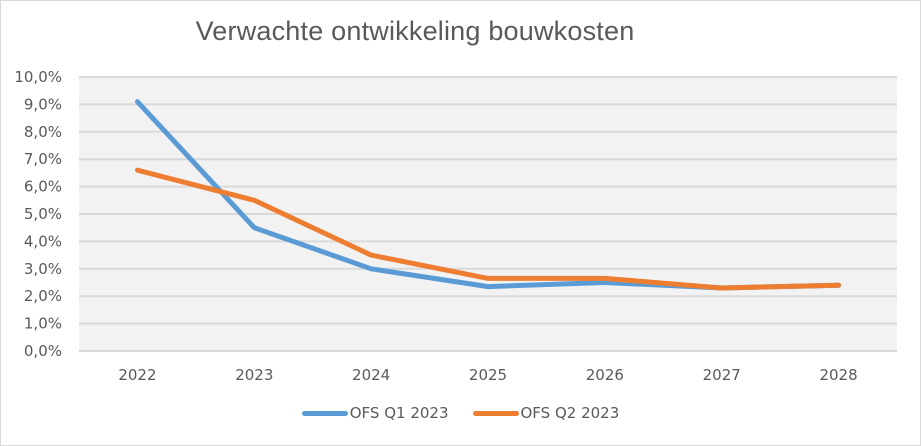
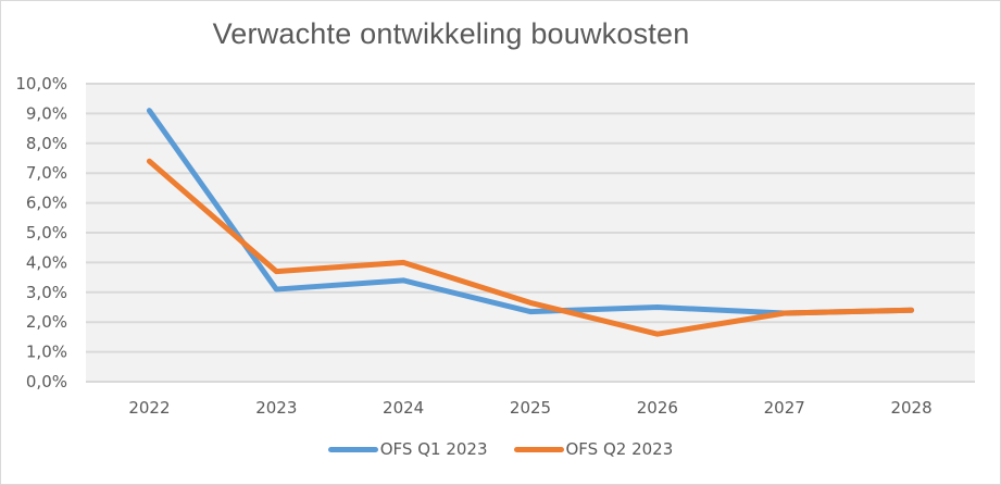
OFS Q2 2023/2022: 6,6% -> 7,4%
OFS Q1 2023/2023: 4,5% -> 3,1%
OFS Q2 2023/2023: 5,5% -> 3,7%
OFS Q1 2023/2024: 3,0% -> 3,4%
OFS Q2 2023/2024: 3,5% -> 4,0%
OFS Q2 2023/2026: 2,6% -> 1,6%
